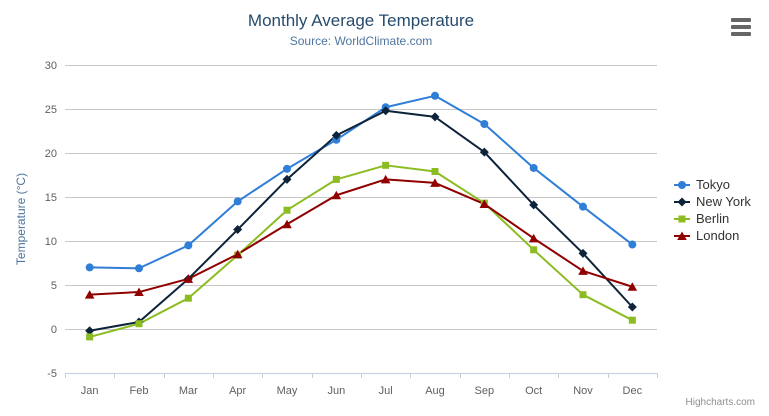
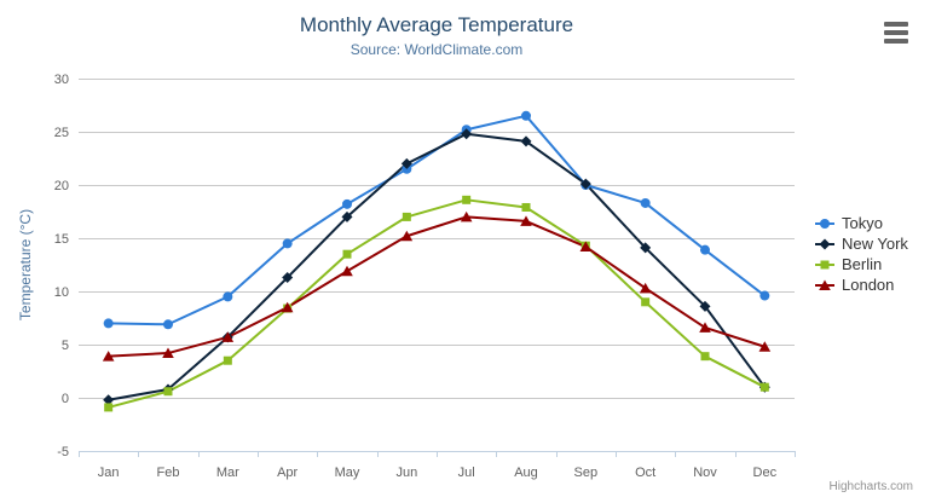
Tokyo/Sep: 23 -> 20
New York/Dec: 2 -> 1
